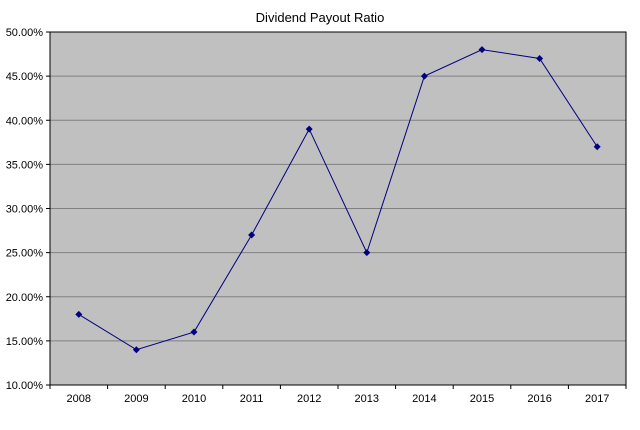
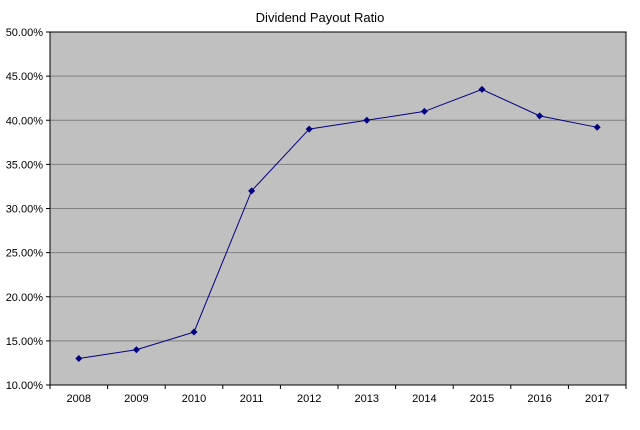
2008: 18% -> 13%
2011: 27% -> 32%
2013: 25% -> 40%
2014: 45% -> 41%
2015: 48% -> 44%
2016: 47% -> 40%
2017: 37% -> 39%
